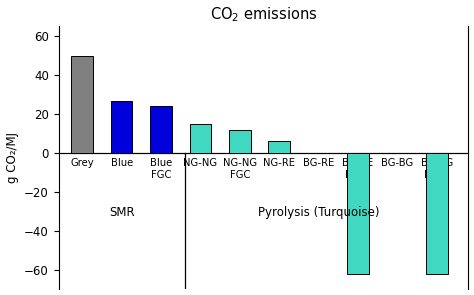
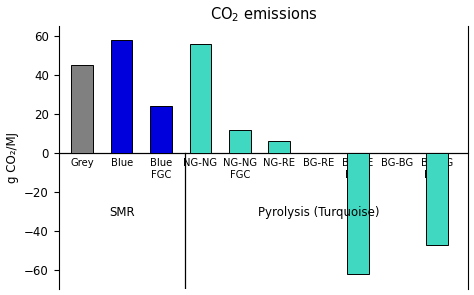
Grey: 50 -> 45
Blue: 27 -> 58
NG-NG: 15 -> 56
BG-BG Boud: -62 -> -47
